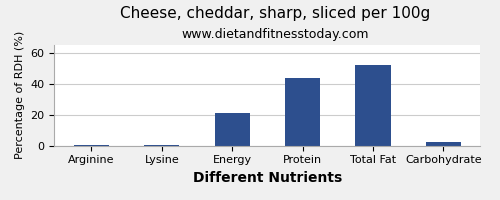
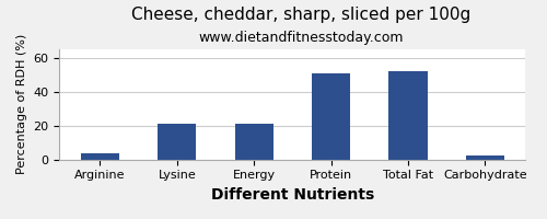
Arginine: 0 -> 4
Lysine: 0 -> 21
Protein: 44 -> 51
